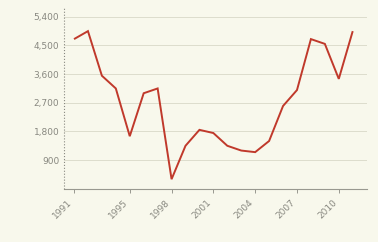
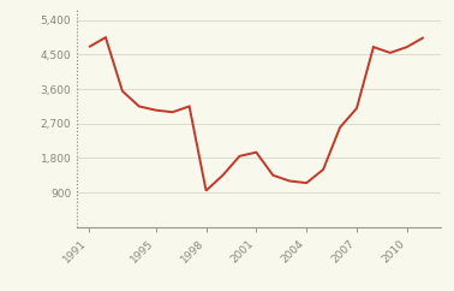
1995: 1,650 -> 3,050
1998: 300 -> 950
2001: 1,750 -> 1,950
2010: 3,450 -> 4,700
